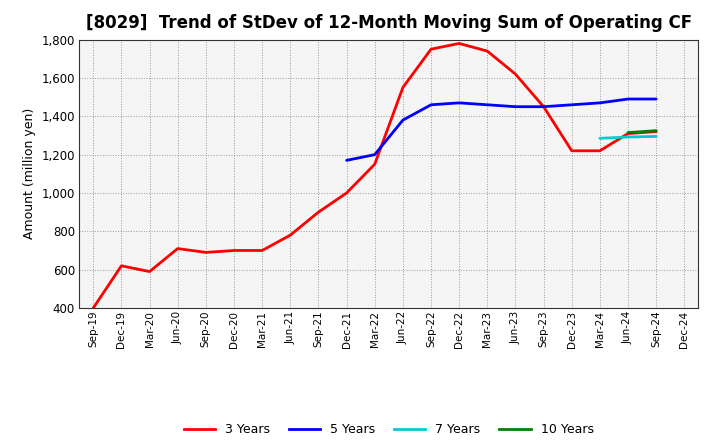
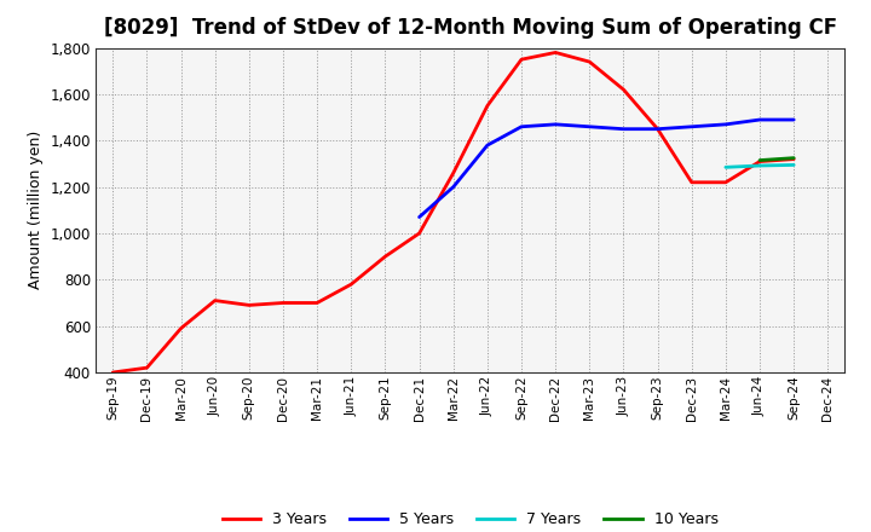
3 Years/Dec-19: 620 -> 420
5 Years/Dec-21: 1,170 -> 1,070
3 Years/Mar-22: 1,150 -> 1,260
